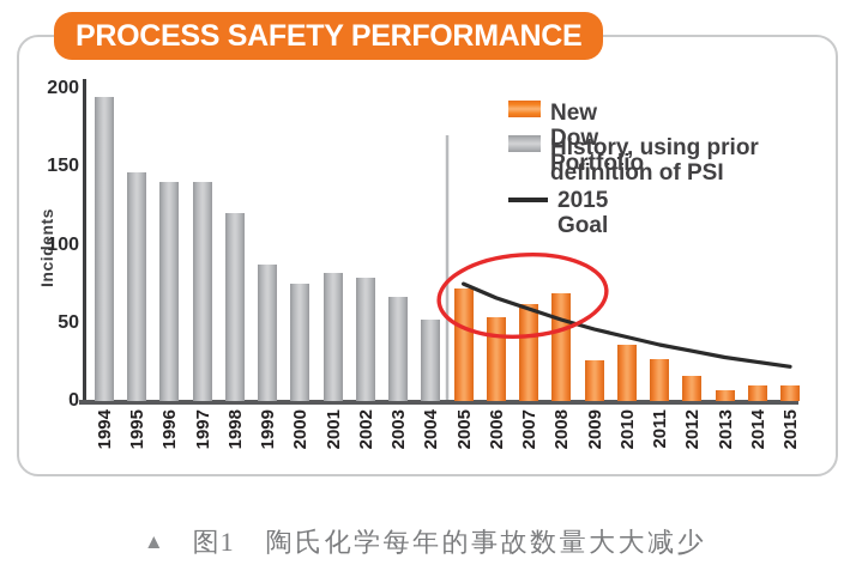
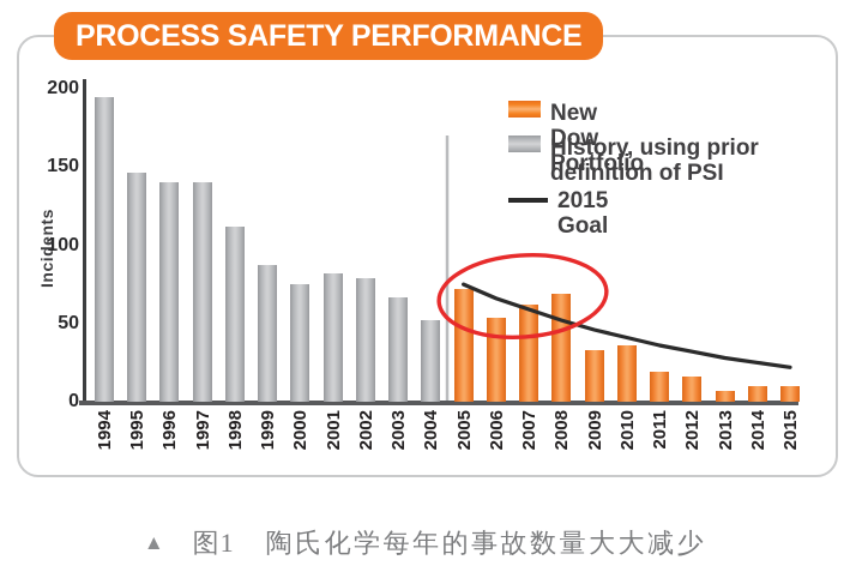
History, using prior definition of PSI/1998: 120 -> 112
New Dow Portfolio/2009: 26 -> 33
New Dow Portfolio/2011: 27 -> 19
